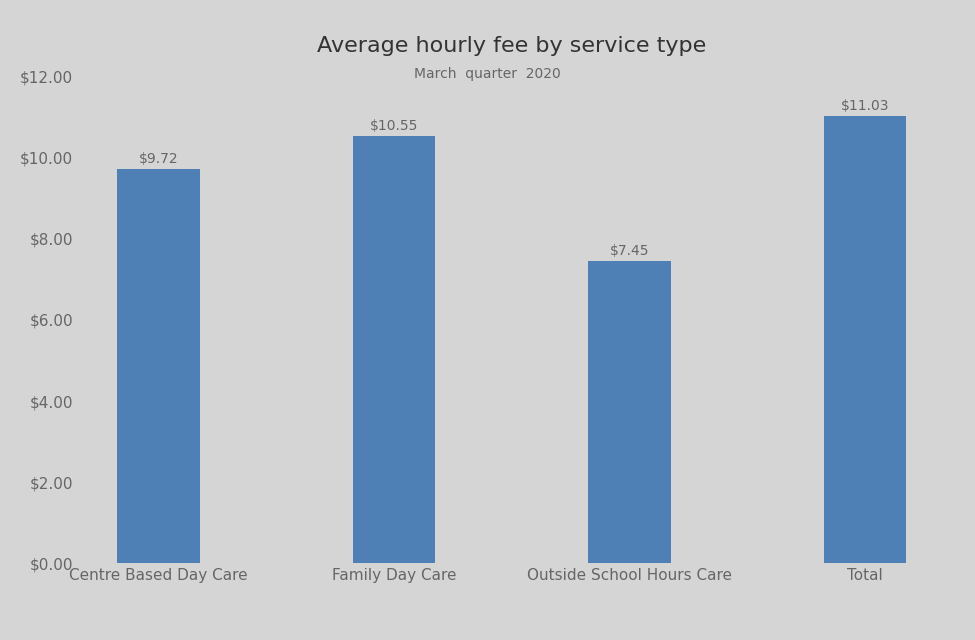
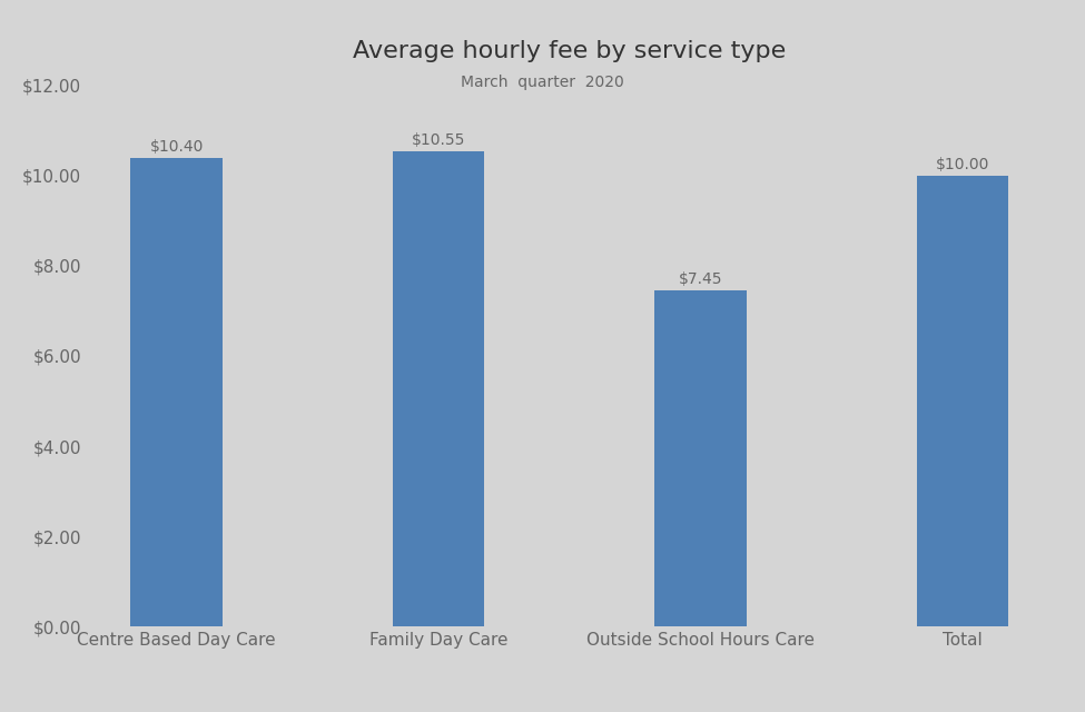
Centre Based Day Care: $9.72 -> $10.40
Total: $11.03 -> $10.00
